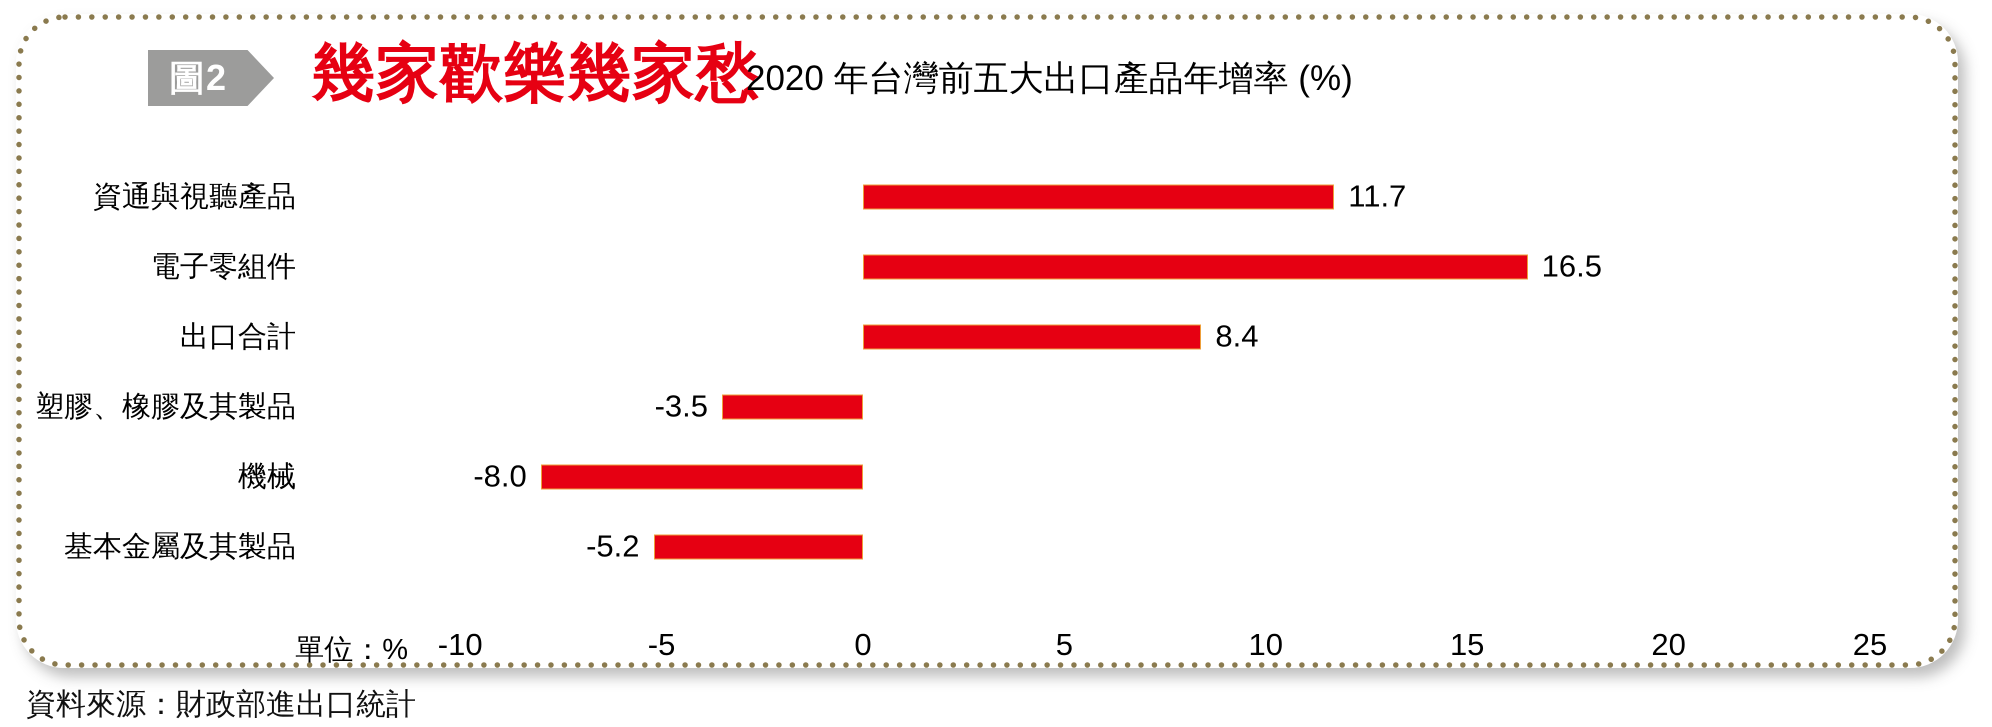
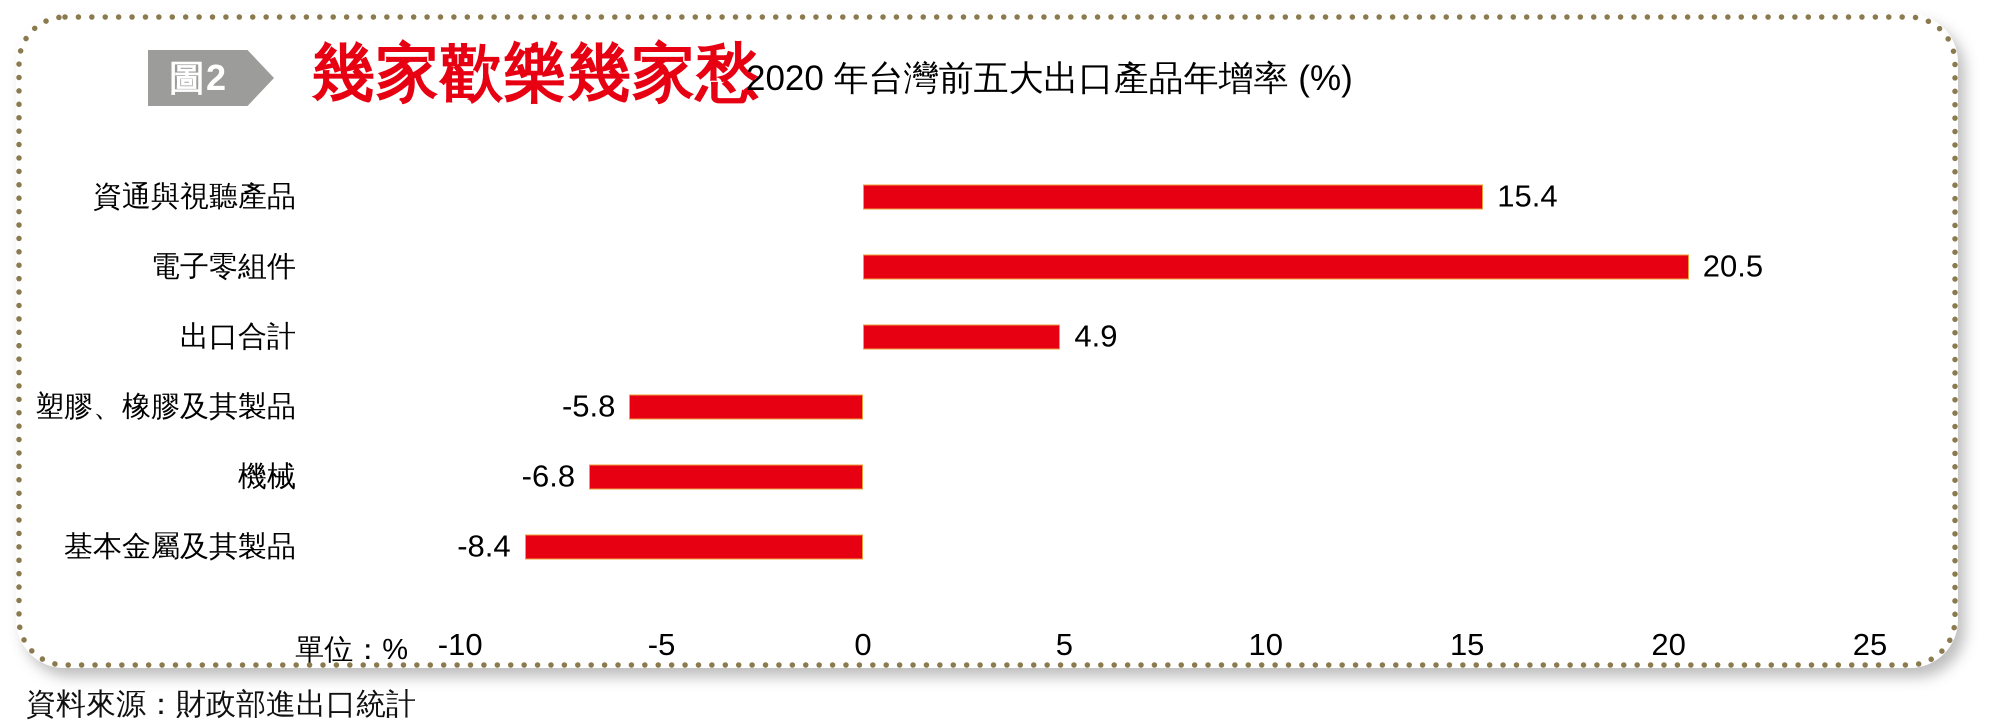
資通與視聽產品: 11.7 -> 15.4
電子零組件: 16.5 -> 20.5
出口合計: 8.4 -> 4.9
塑膠、橡膠及其製品: -3.5 -> -5.8
機械: -8.0 -> -6.8
基本金屬及其製品: -5.2 -> -8.4
